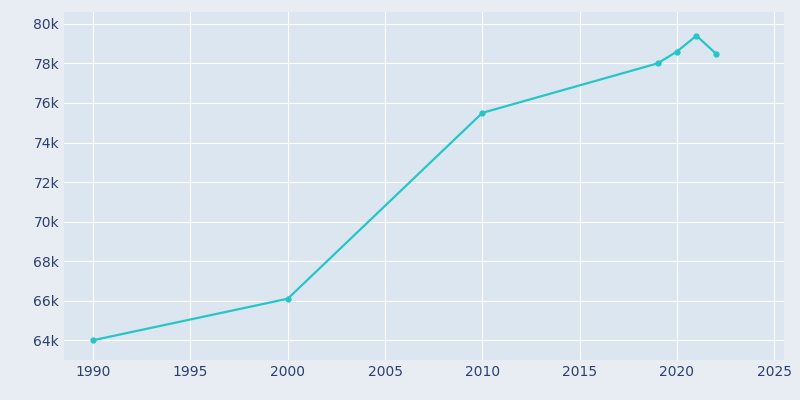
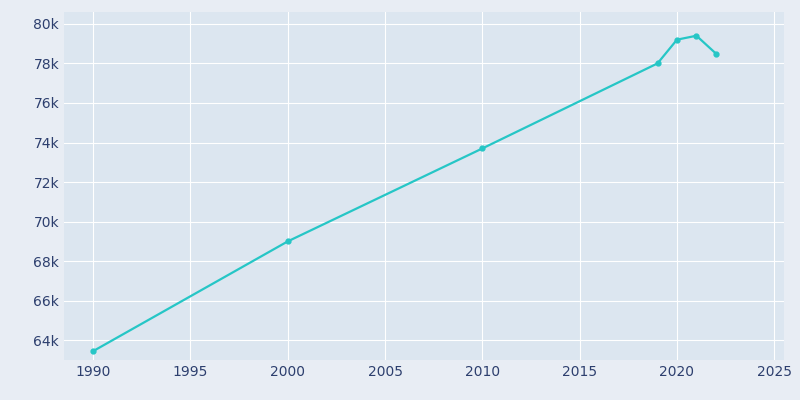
1990: 64.0k -> 63.4k
2000: 66.1k -> 69.0k
2010: 75.5k -> 73.7k
2020: 78.6k -> 79.2k
